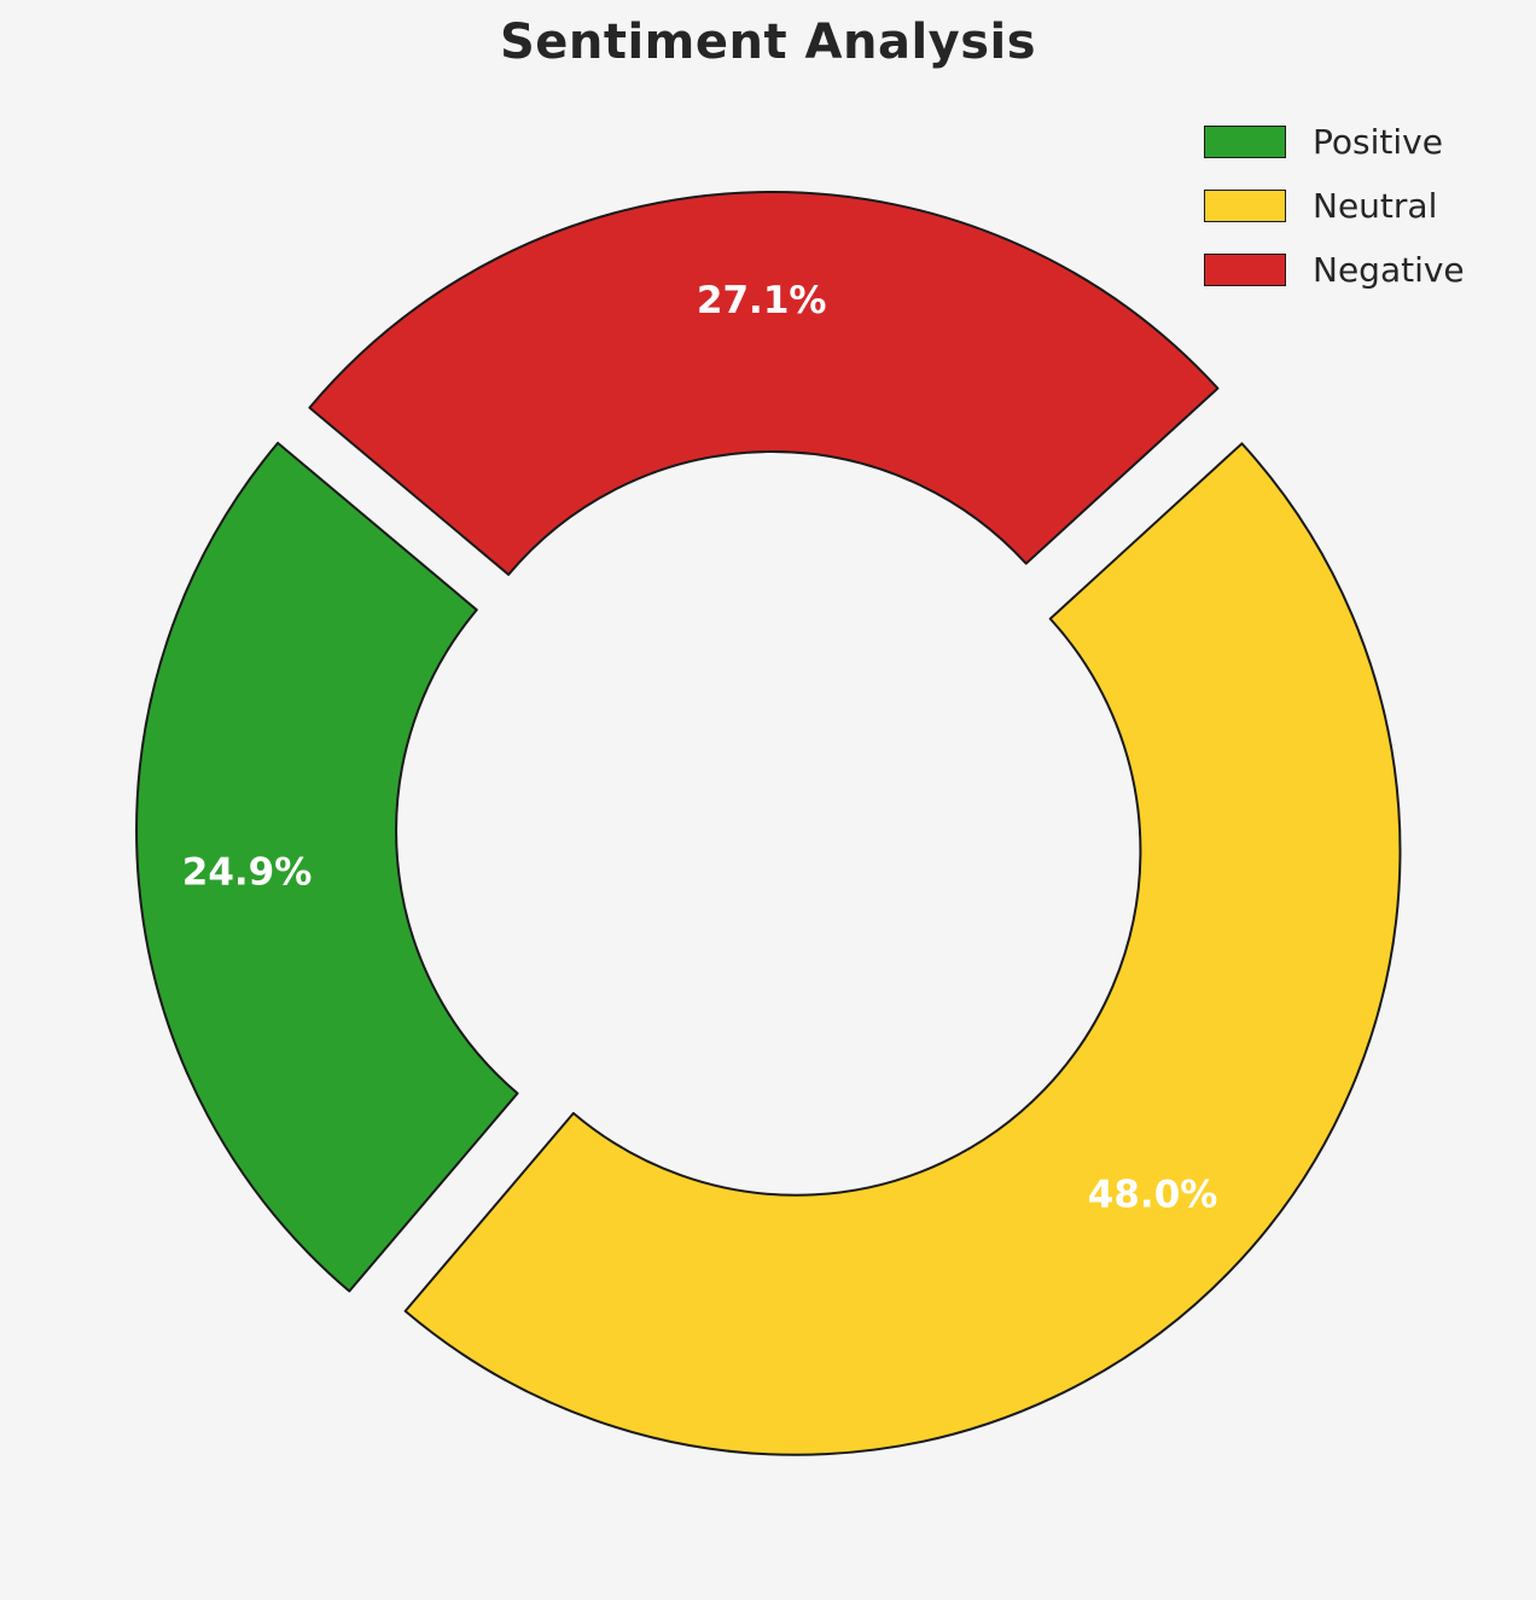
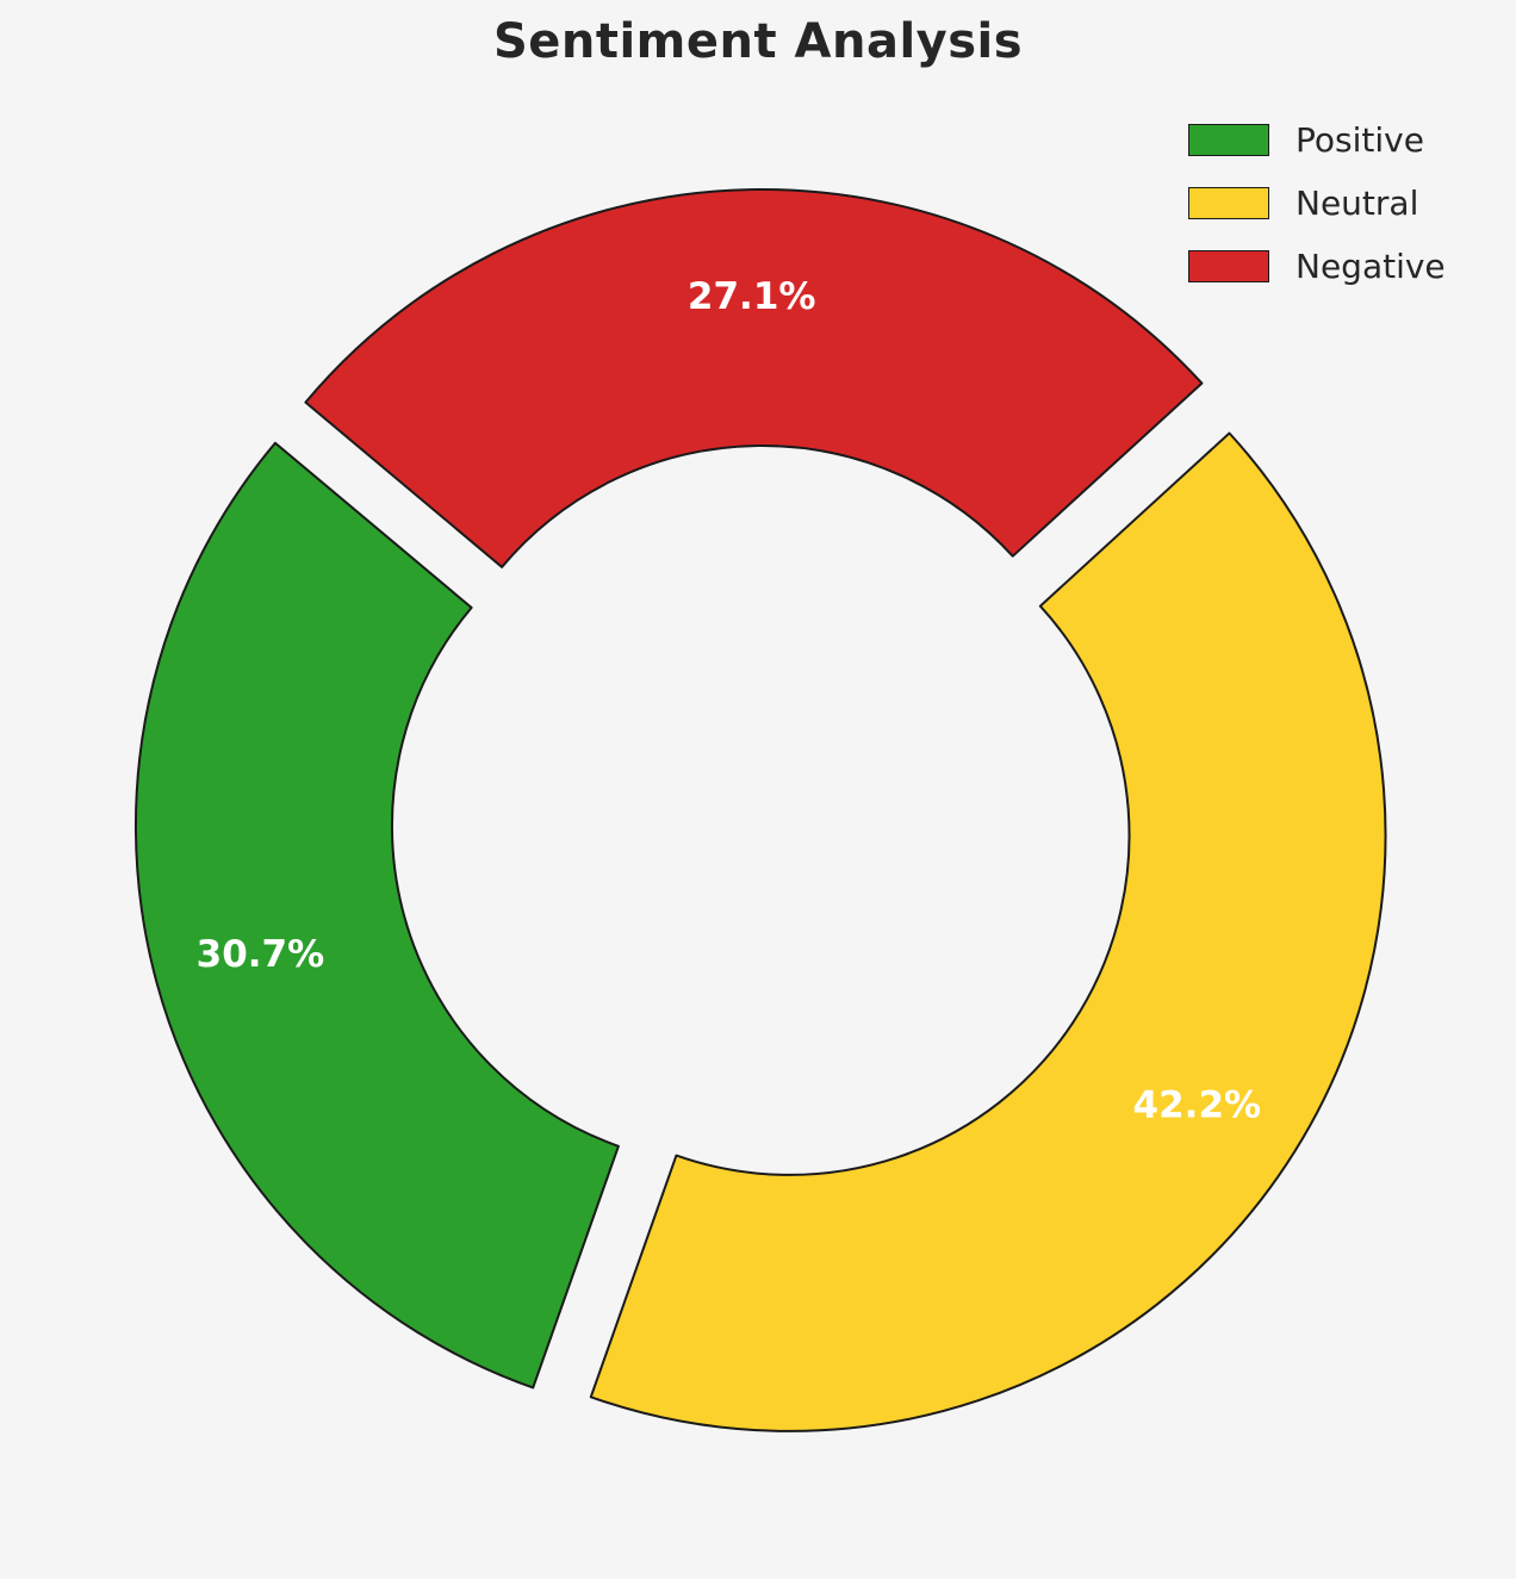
Positive: 24.9% -> 30.7%
Neutral: 48.0% -> 42.2%
